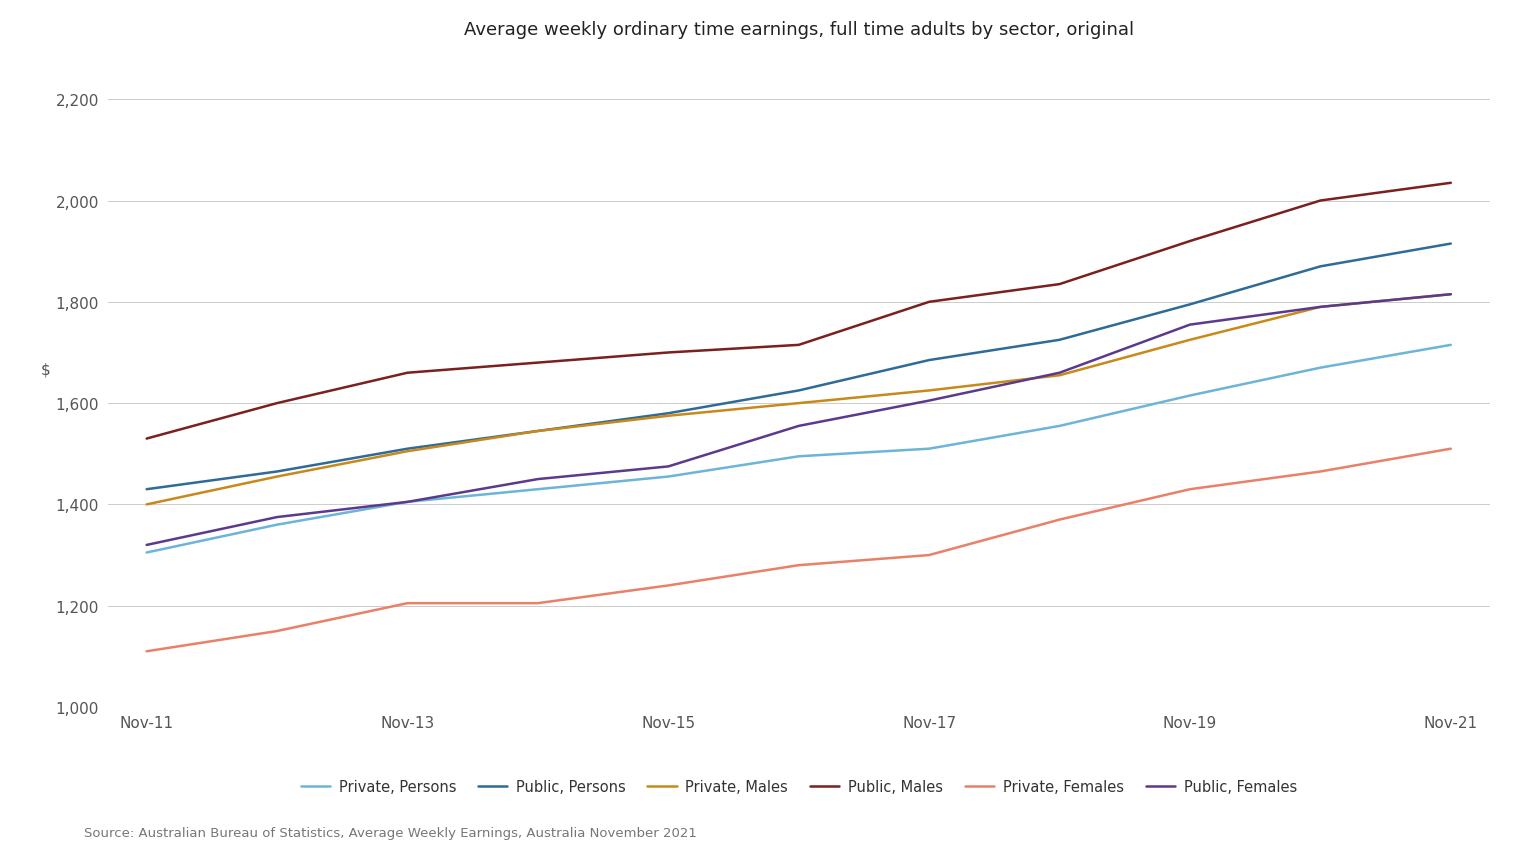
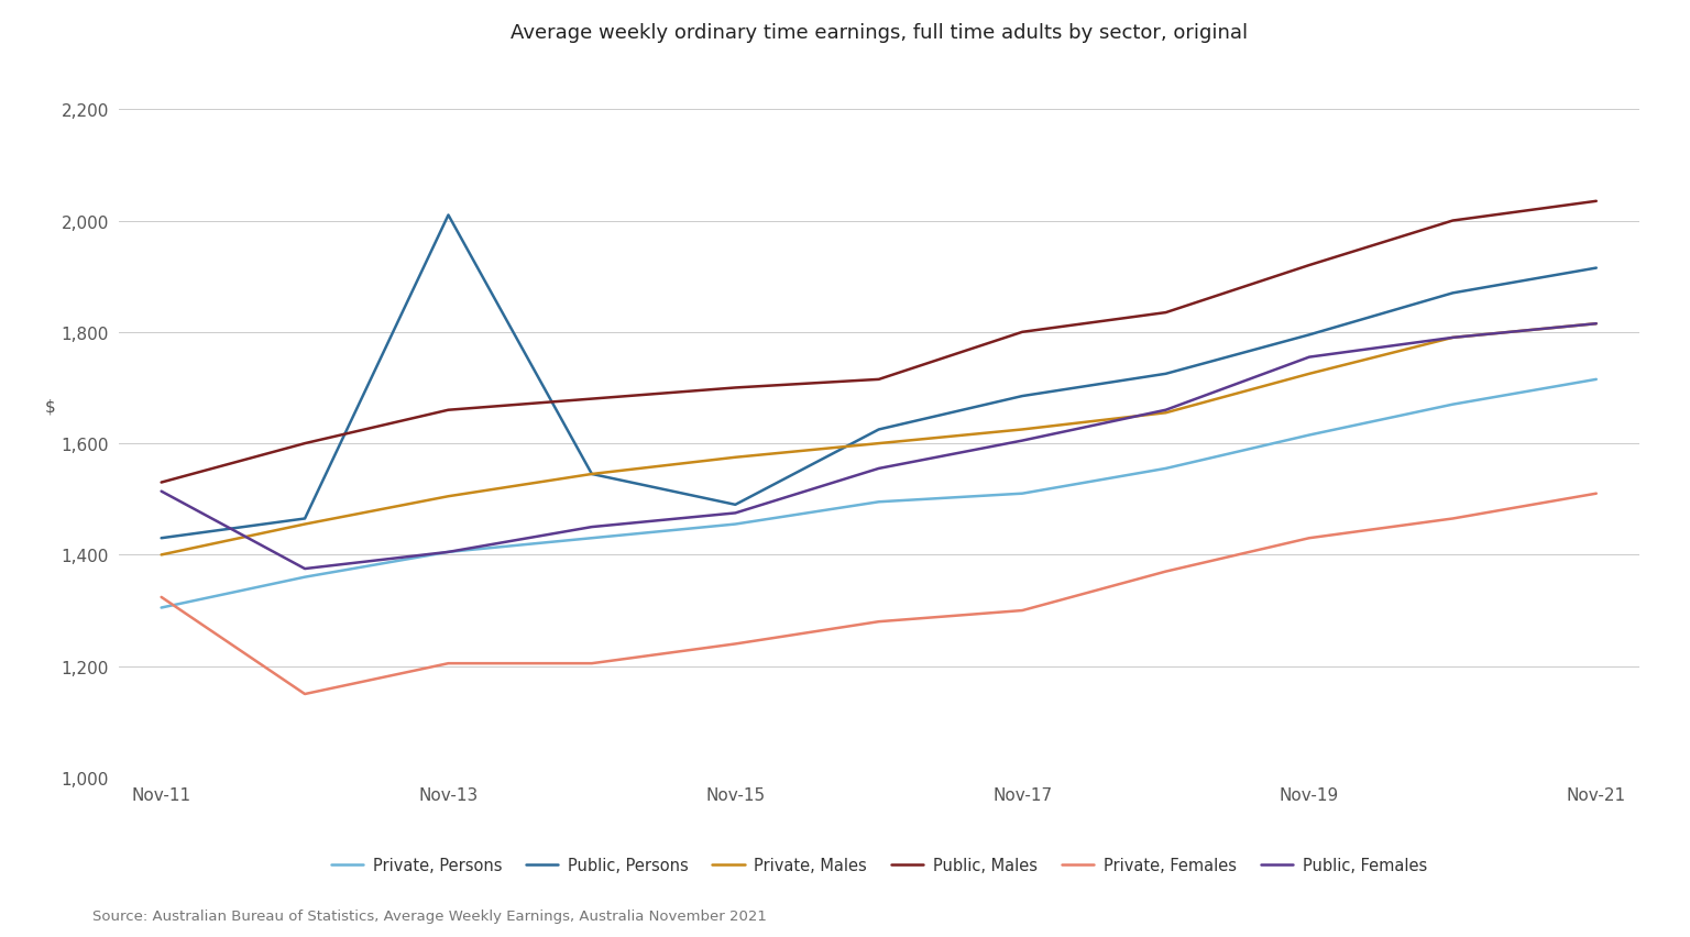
Private, Females/Nov-11: 1,110 -> 1,324
Public, Females/Nov-11: 1,320 -> 1,514
Public, Persons/Nov-13: 1,510 -> 2,010
Public, Persons/Nov-15: 1,580 -> 1,490
